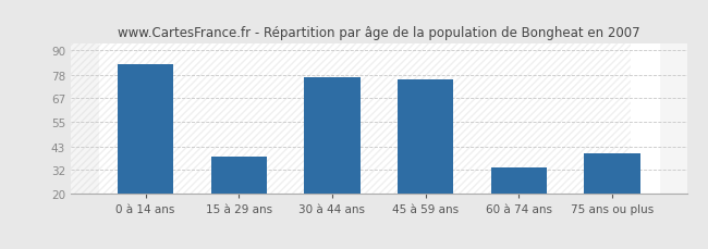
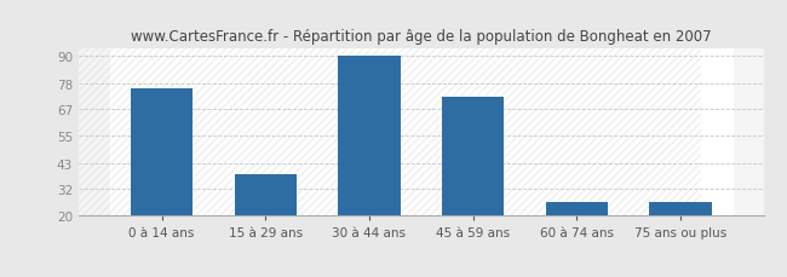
0 à 14 ans: 83 -> 76
30 à 44 ans: 77 -> 90
45 à 59 ans: 76 -> 72
60 à 74 ans: 33 -> 26
75 ans ou plus: 40 -> 26
